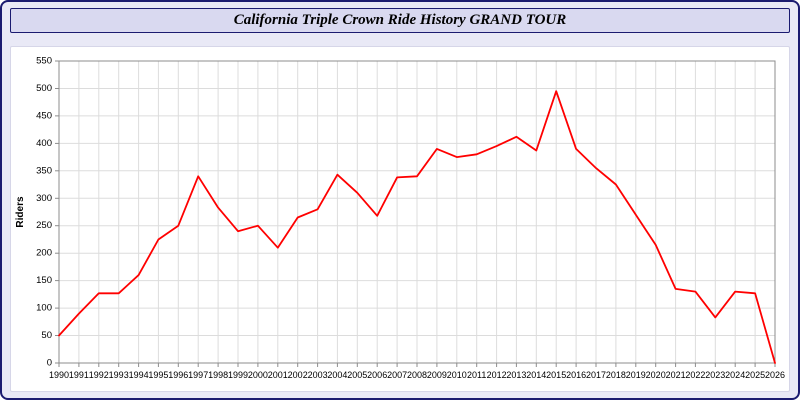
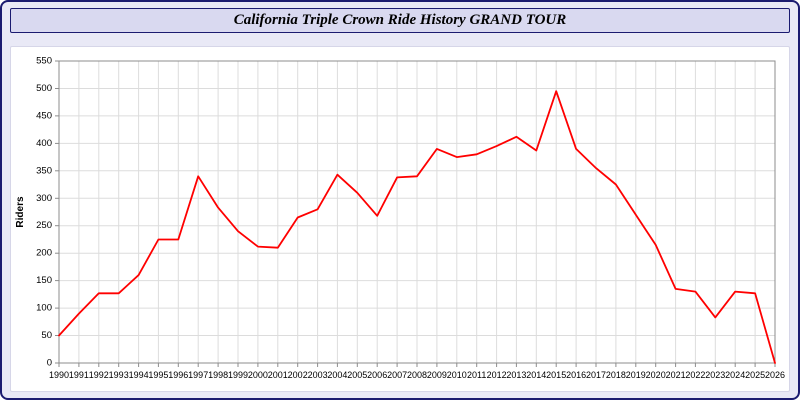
1996: 250 -> 220
2000: 250 -> 210
